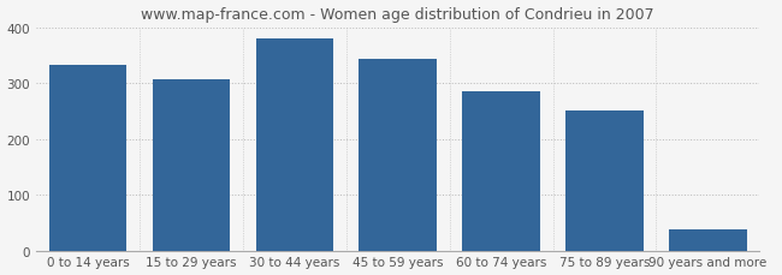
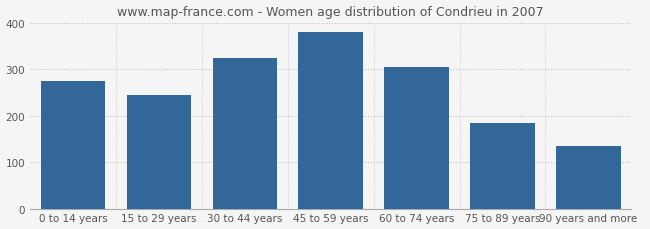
0 to 14 years: 332 -> 275
15 to 29 years: 307 -> 245
30 to 44 years: 380 -> 325
45 to 59 years: 344 -> 380
60 to 74 years: 285 -> 305
75 to 89 years: 252 -> 185
90 years and more: 37 -> 135
